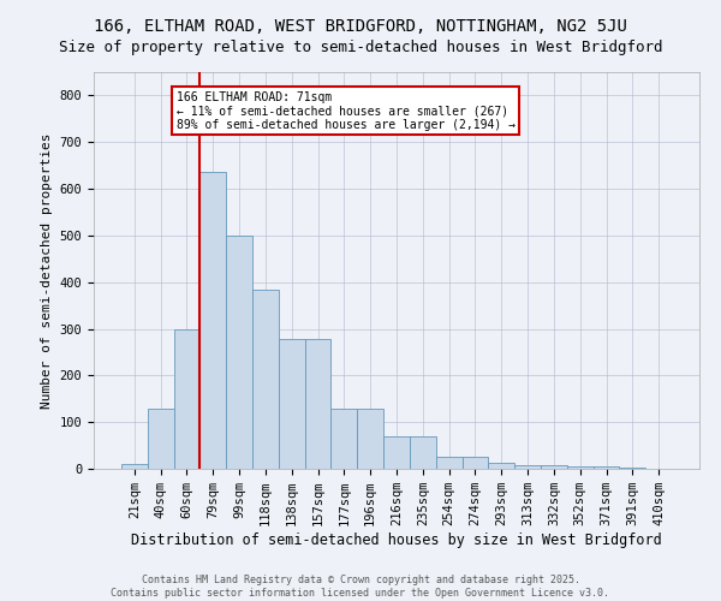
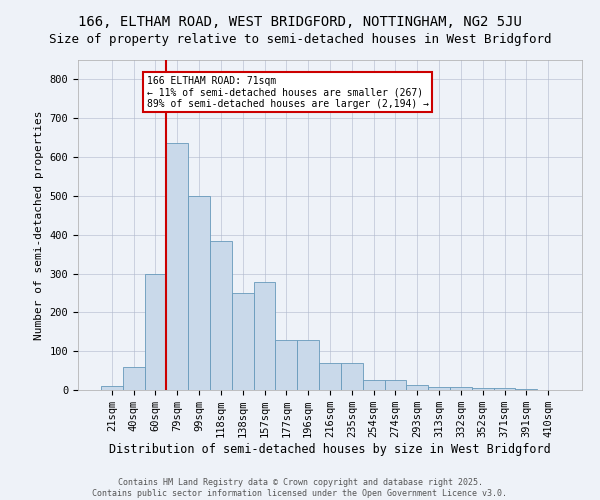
40sqm: 128 -> 60
138sqm: 277 -> 250
